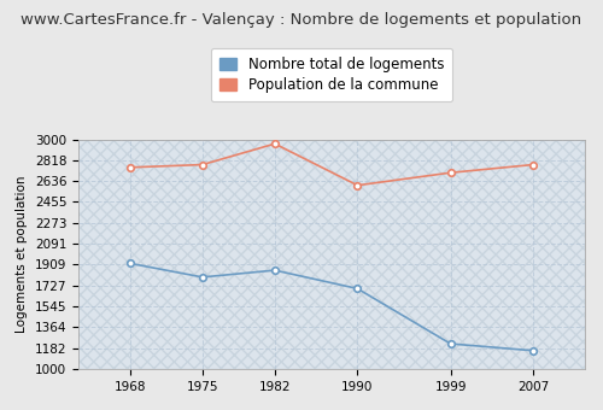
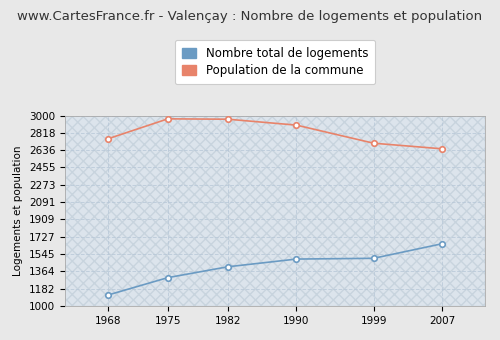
Nombre total de logements/1968: 1920 -> 1120
Nombre total de logements/1975: 1800 -> 1300
Population de la commune/1975: 2780 -> 2970
Nombre total de logements/1982: 1860 -> 1410
Nombre total de logements/1990: 1700 -> 1490
Population de la commune/1990: 2600 -> 2900
Nombre total de logements/1999: 1220 -> 1500
Nombre total de logements/2007: 1160 -> 1650
Population de la commune/2007: 2780 -> 2650
